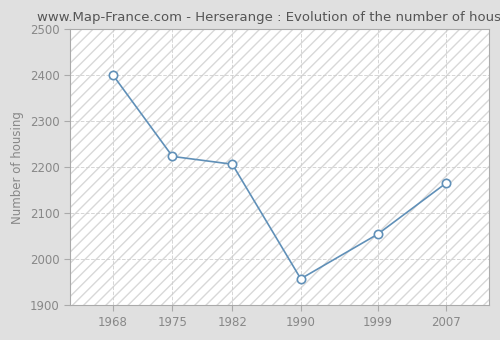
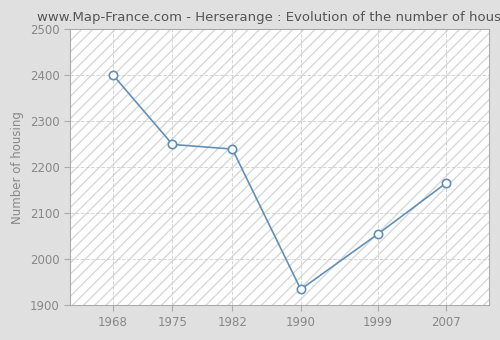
1975: 2224 -> 2250
1982: 2207 -> 2240
1990: 1958 -> 1935
